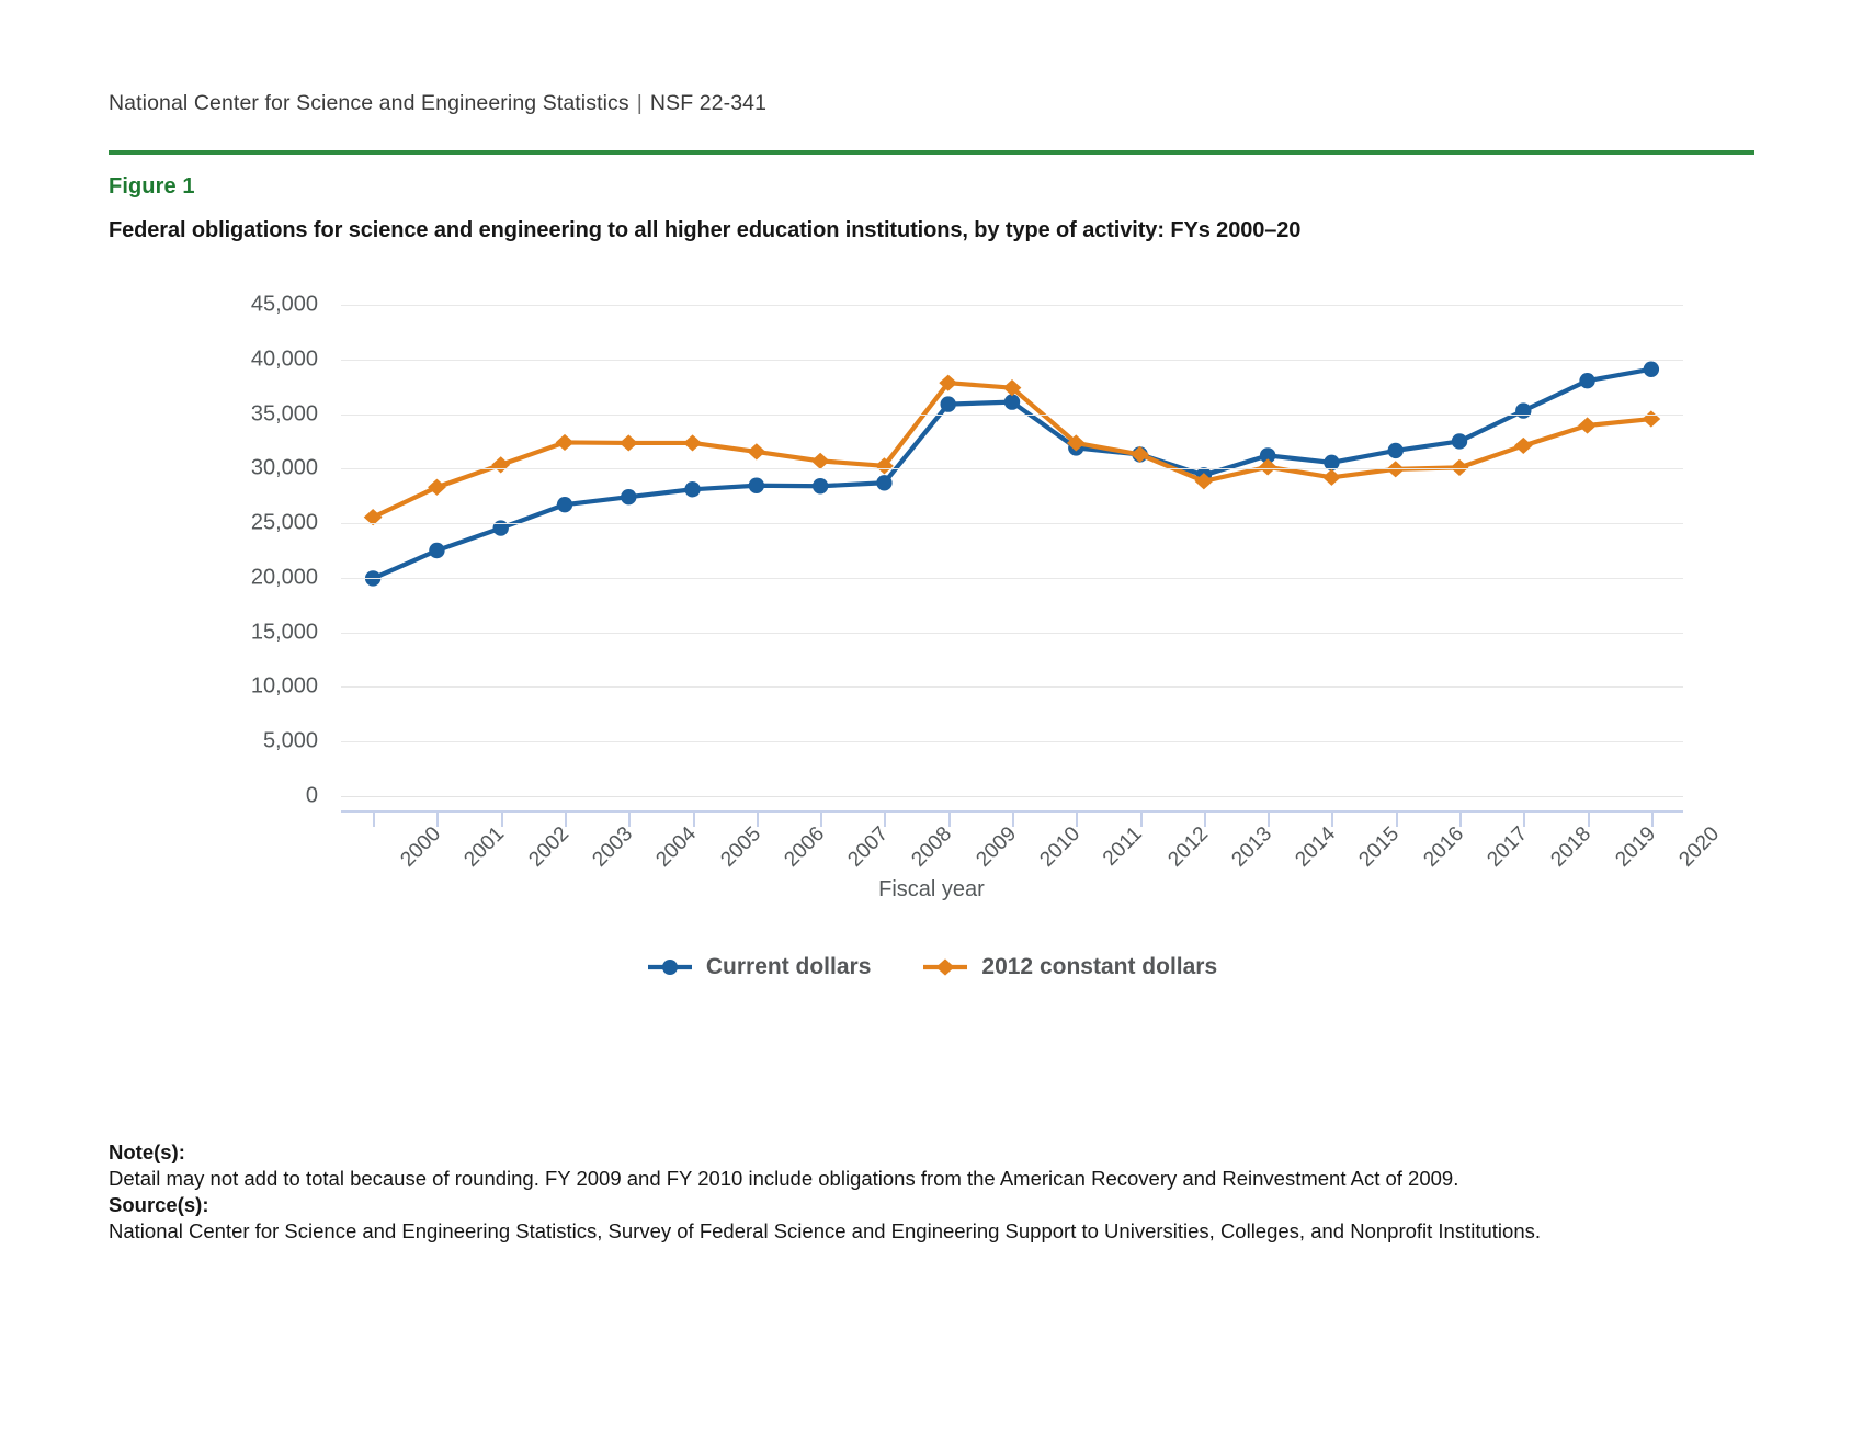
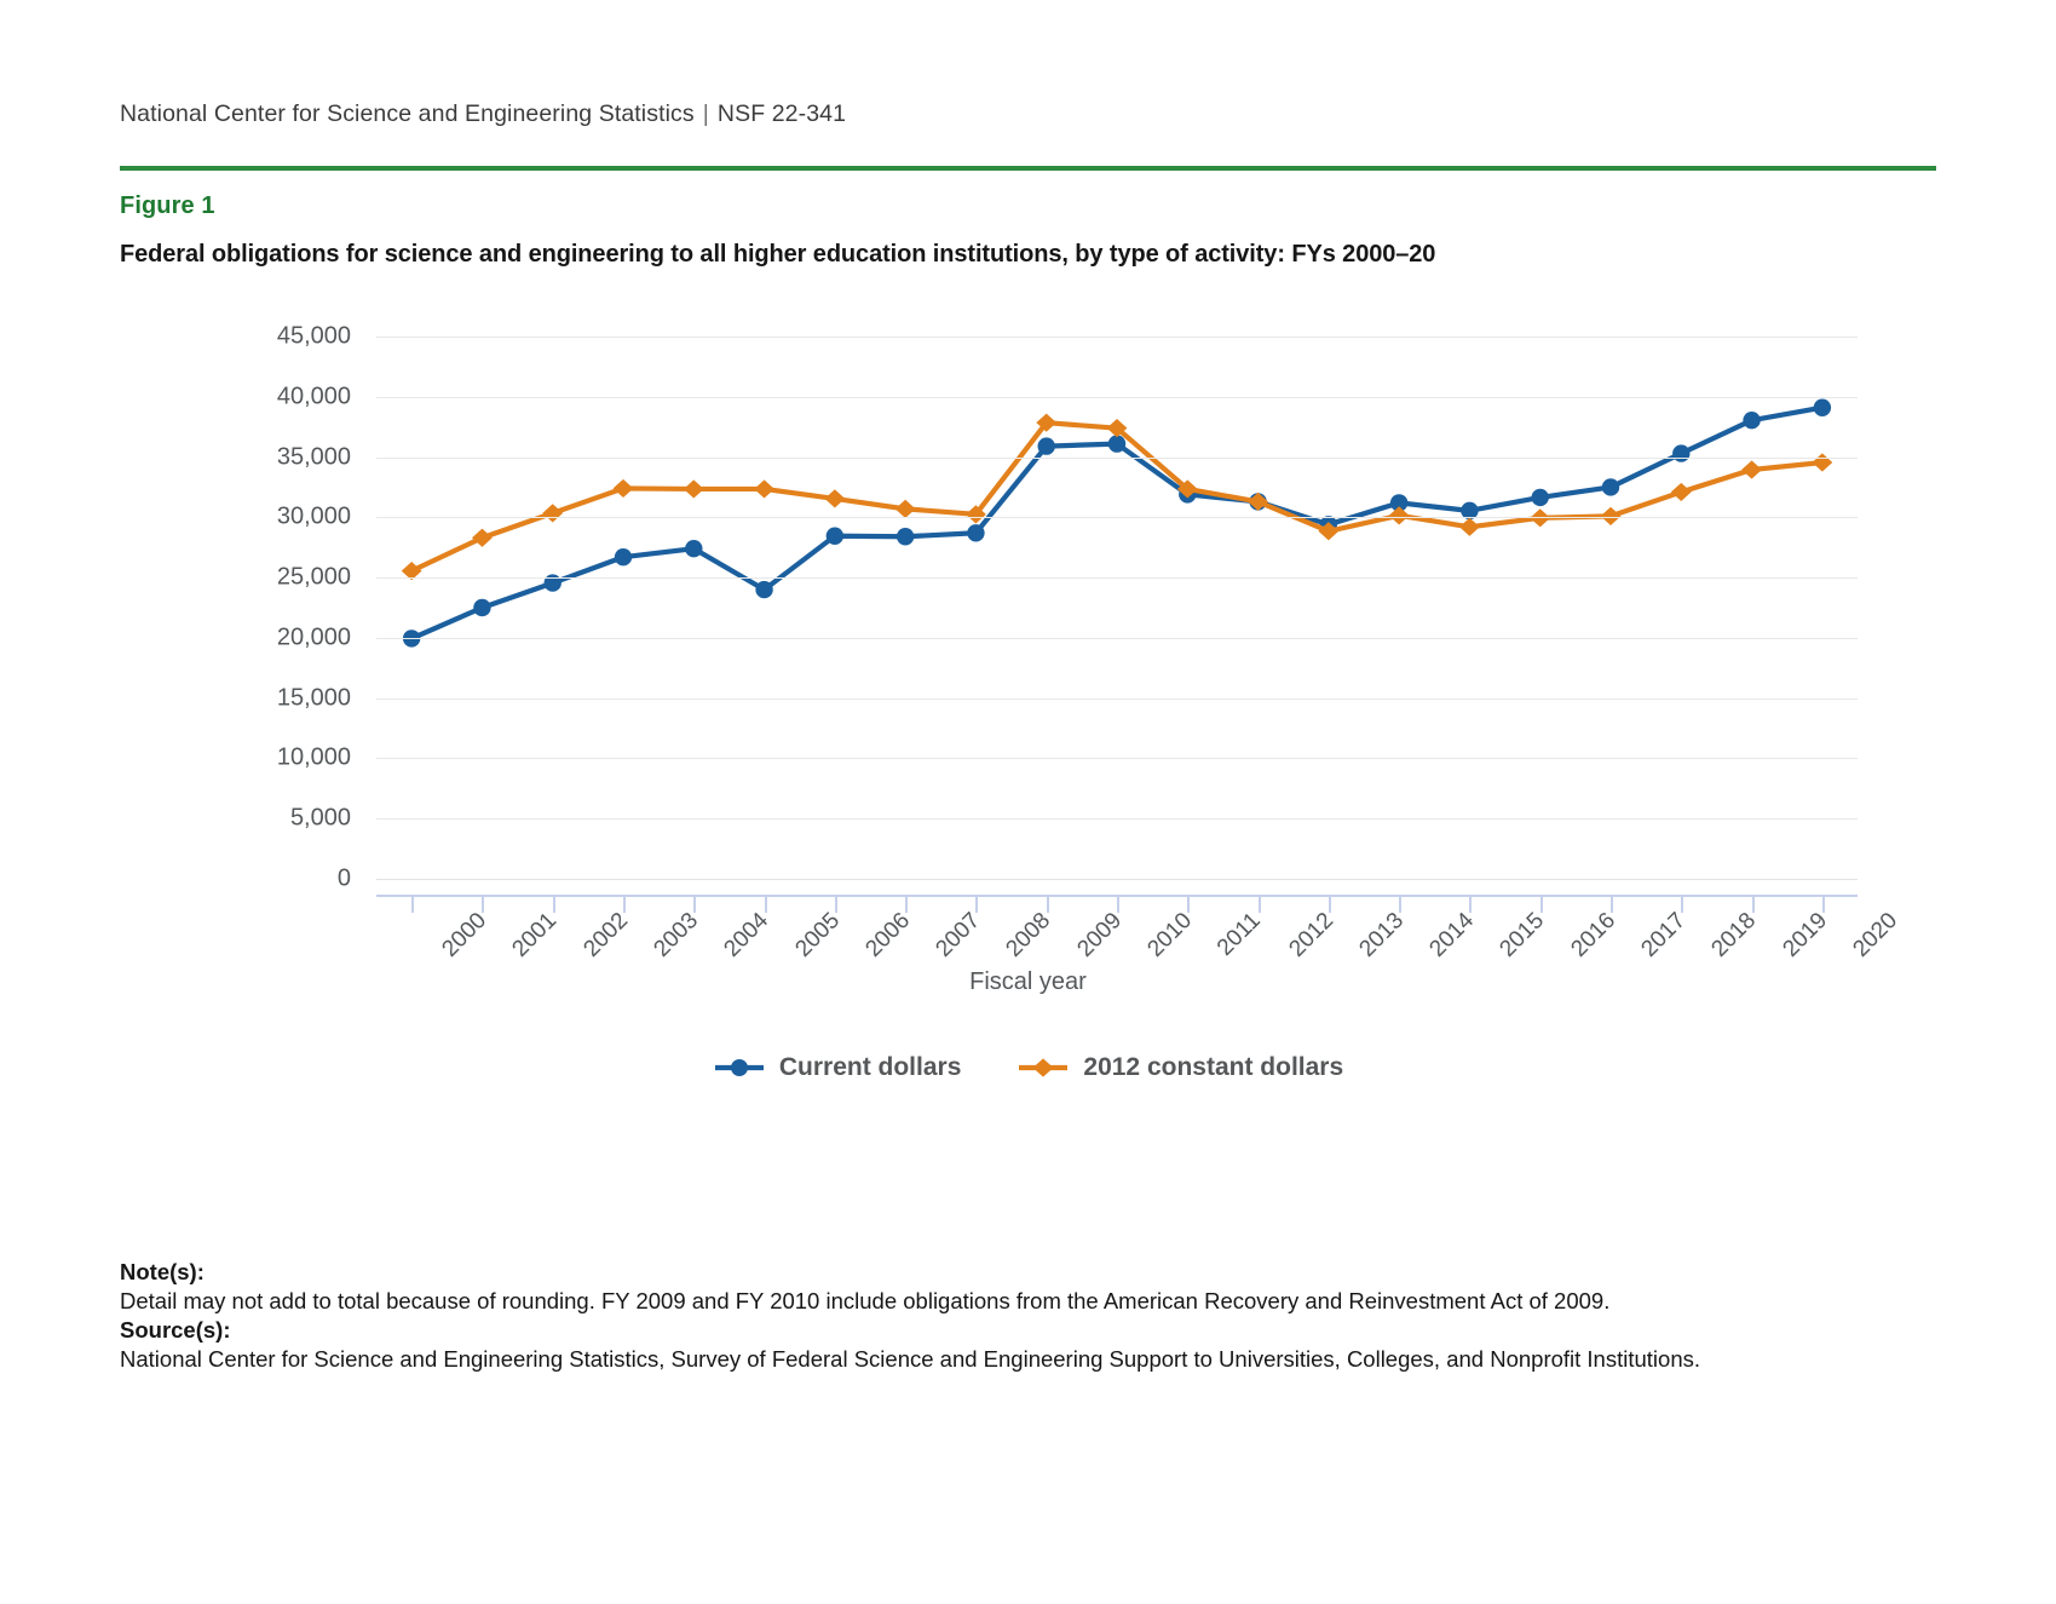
Current dollars/2005: 28000 -> 24000
